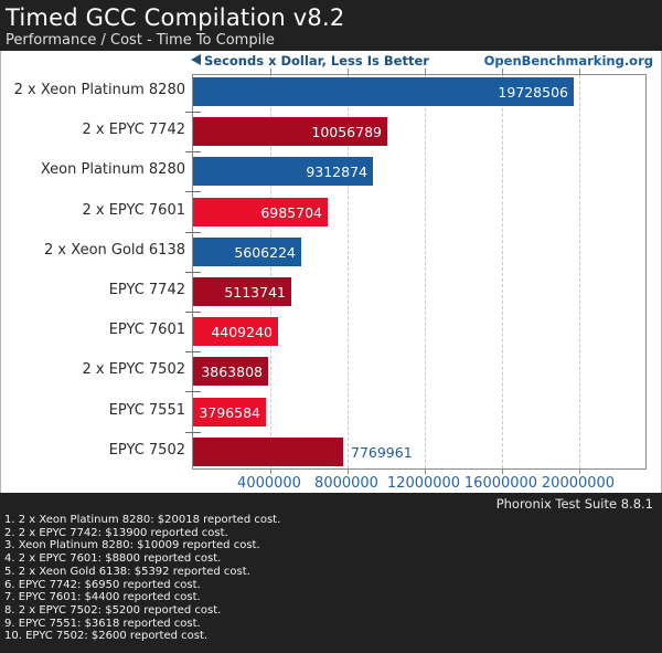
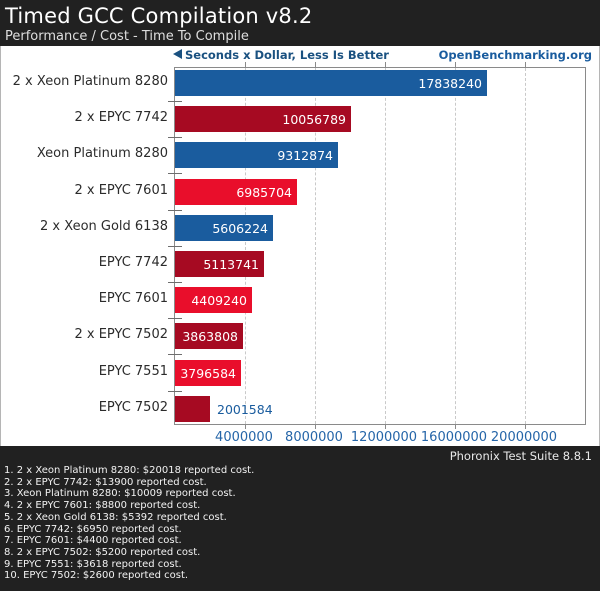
2 x Xeon Platinum 8280: 19728506 -> 17838240
EPYC 7502: 7769961 -> 2001584
